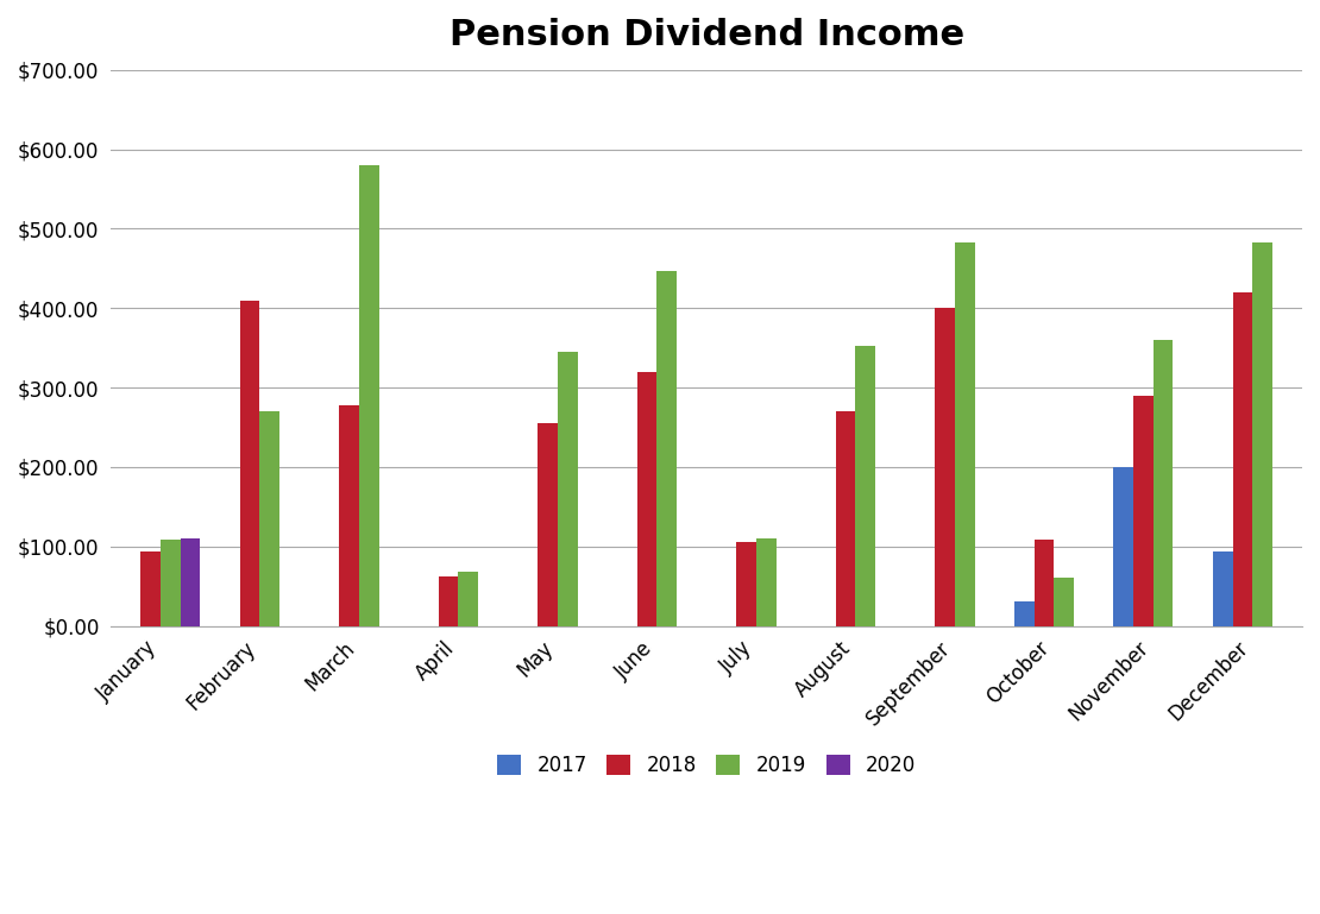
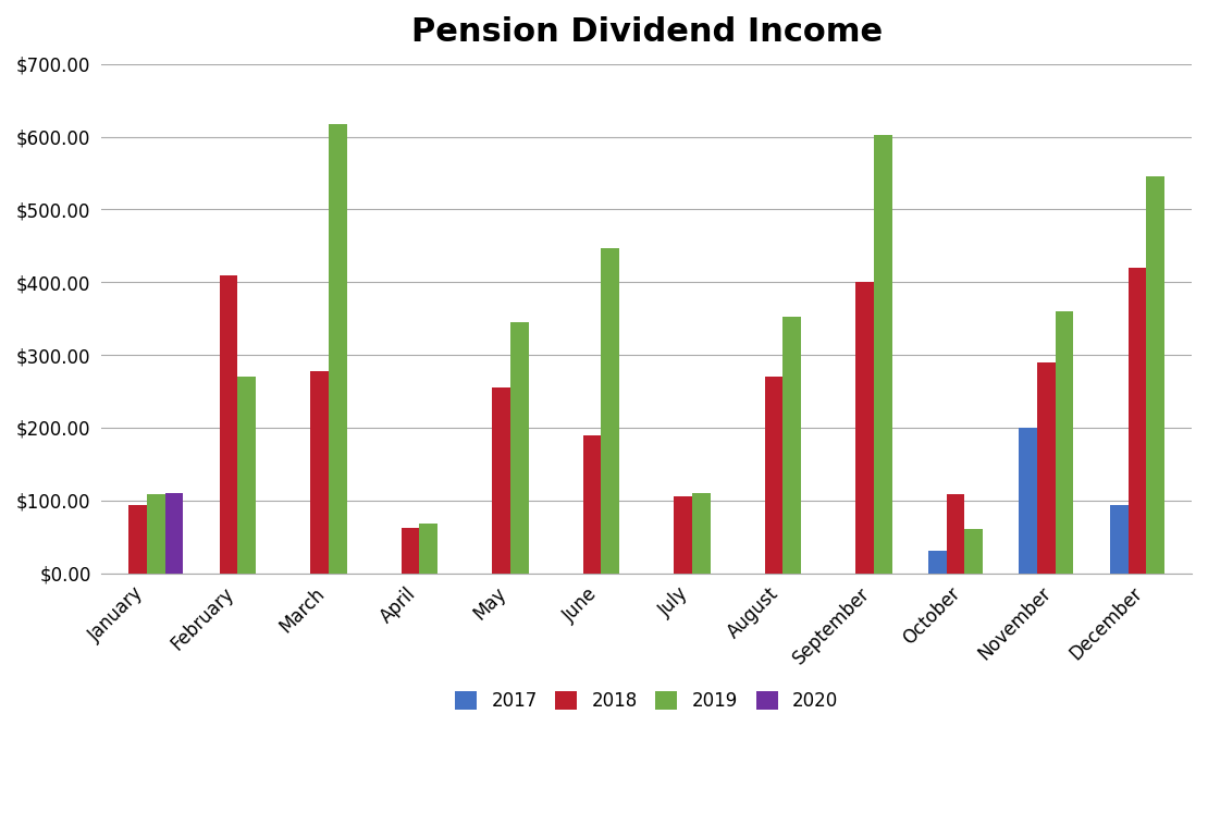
2019/March: $580 -> $618
2018/June: $320 -> $190
2019/September: $483 -> $602
2019/December: $483 -> $546
